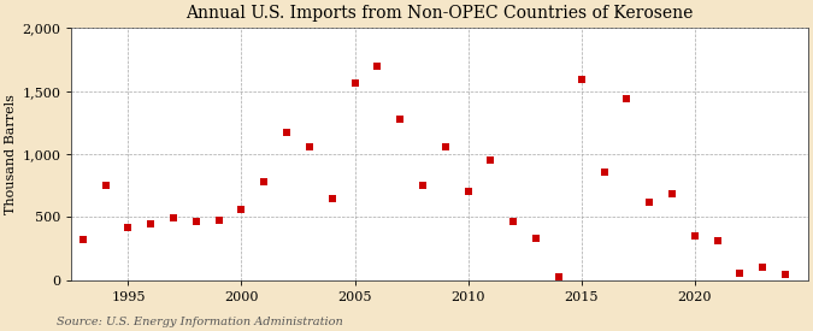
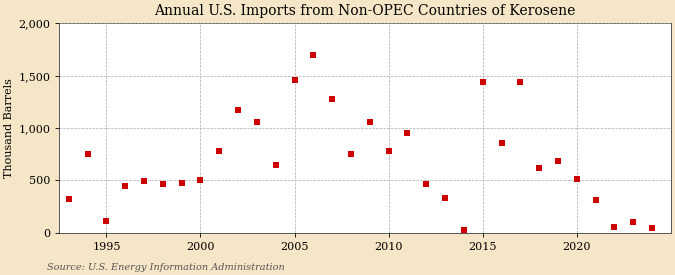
1995: 420 -> 110
2000: 560 -> 500
2005: 1,560 -> 1,460
2010: 700 -> 780
2015: 1,590 -> 1,440
2020: 350 -> 510
